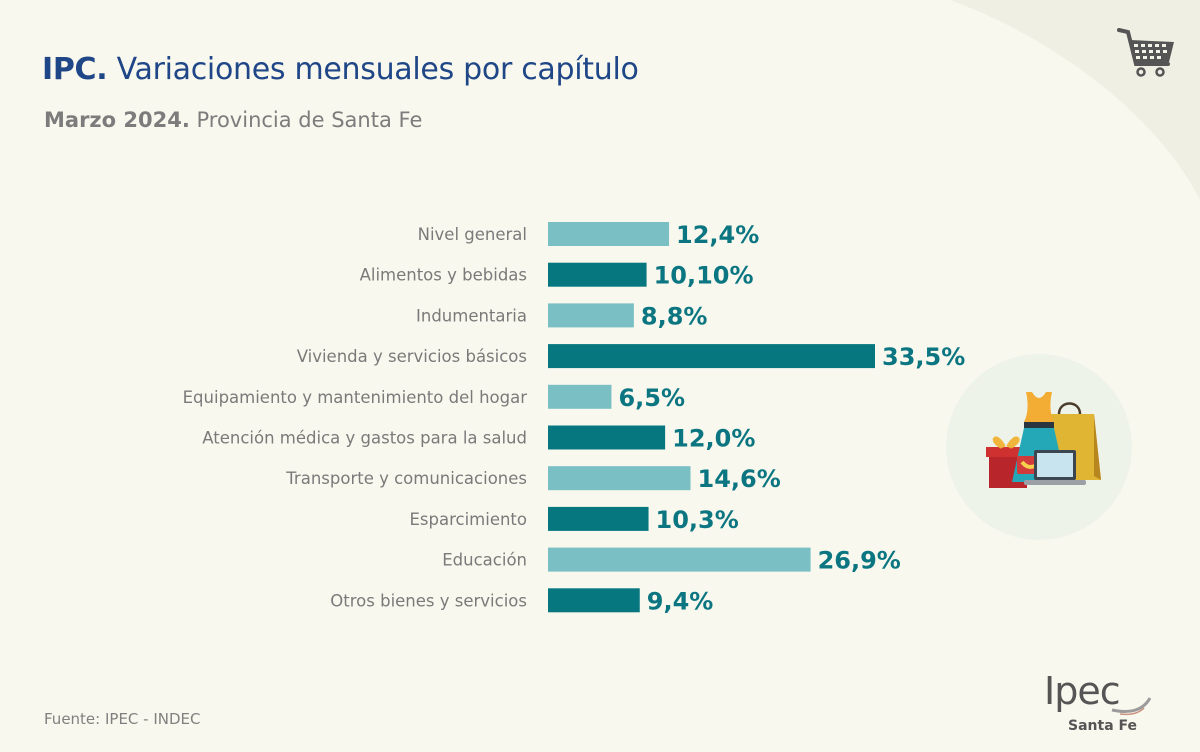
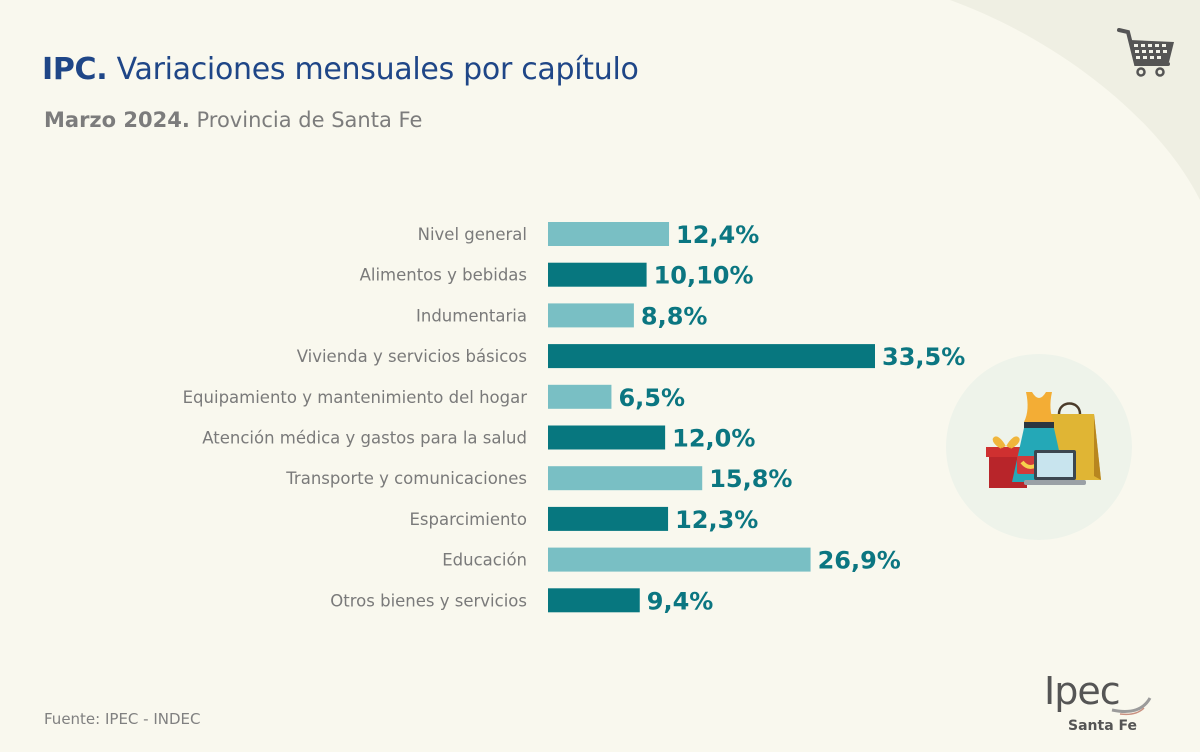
Transporte y comunicaciones: 14,6% -> 15,8%
Esparcimiento: 10,3% -> 12,3%
